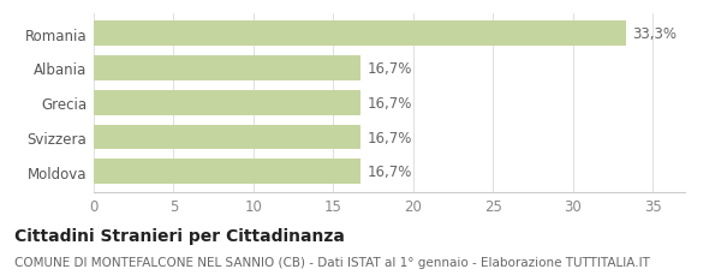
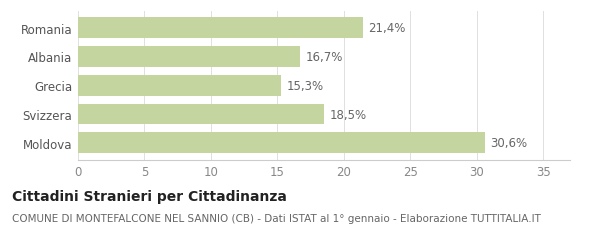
Romania: 33,3% -> 21,4%
Grecia: 16,7% -> 15,3%
Svizzera: 16,7% -> 18,5%
Moldova: 16,7% -> 30,6%
